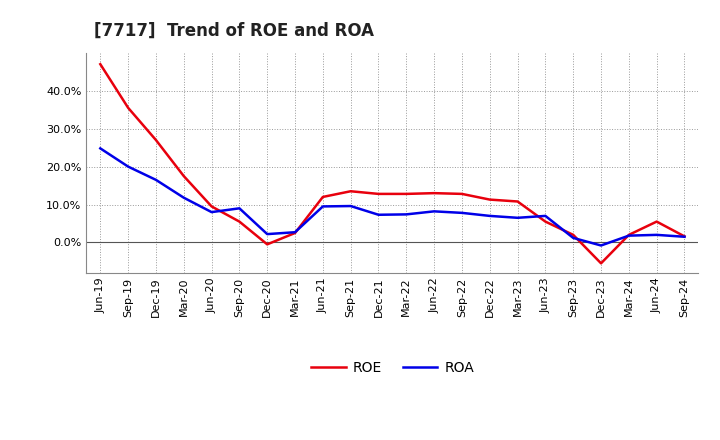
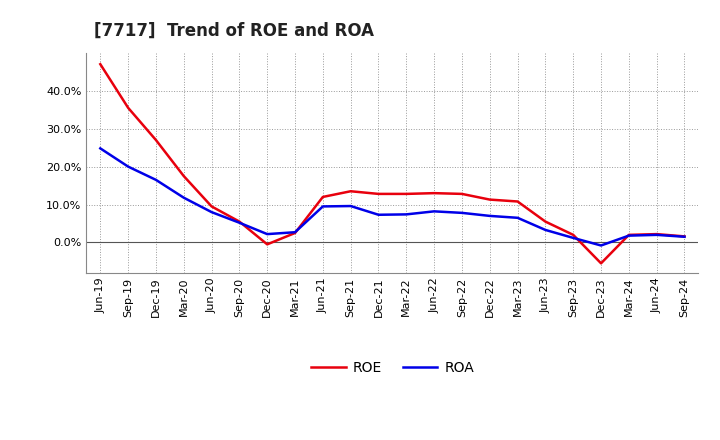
ROA/Sep-20: 9.0% -> 5.2%
ROA/Jun-23: 7.0% -> 3.3%
ROE/Jun-24: 5.5% -> 2.2%
